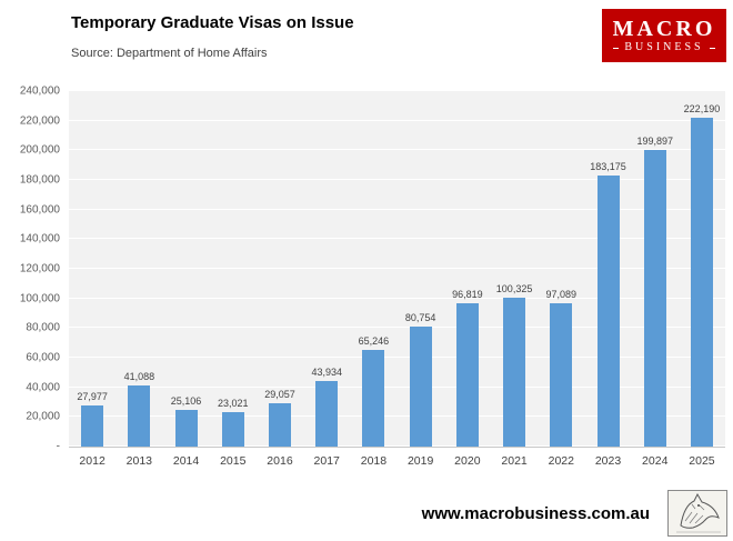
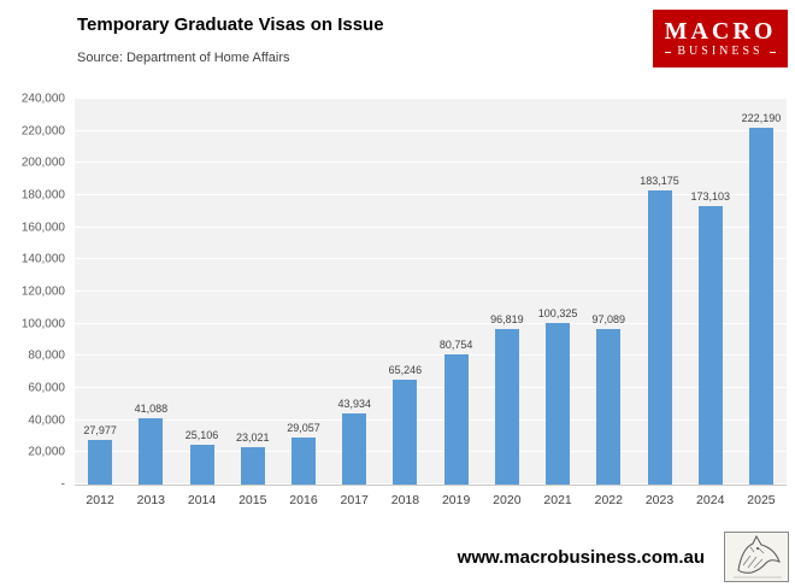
2024: 199,897 -> 173,103
